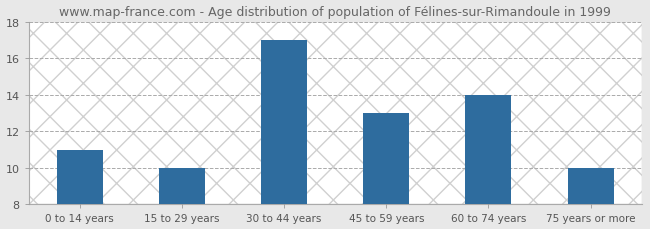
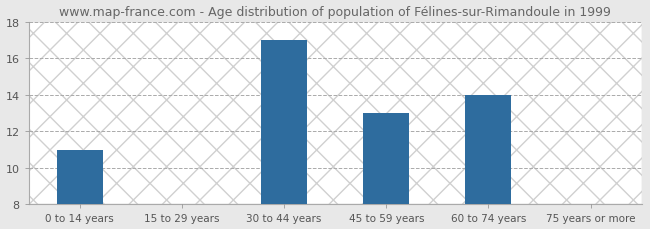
15 to 29 years: 10 -> 8
75 years or more: 10 -> 8
